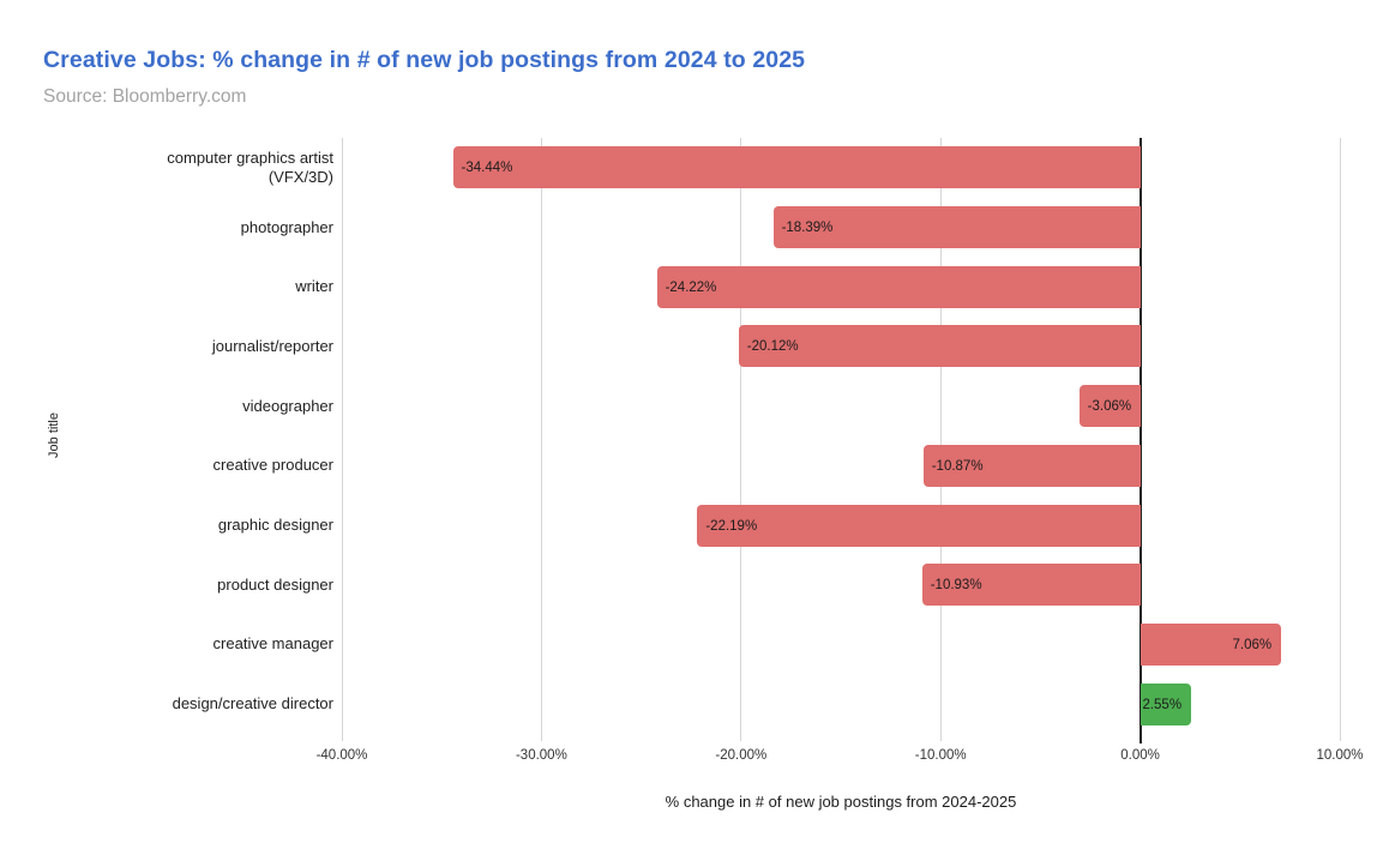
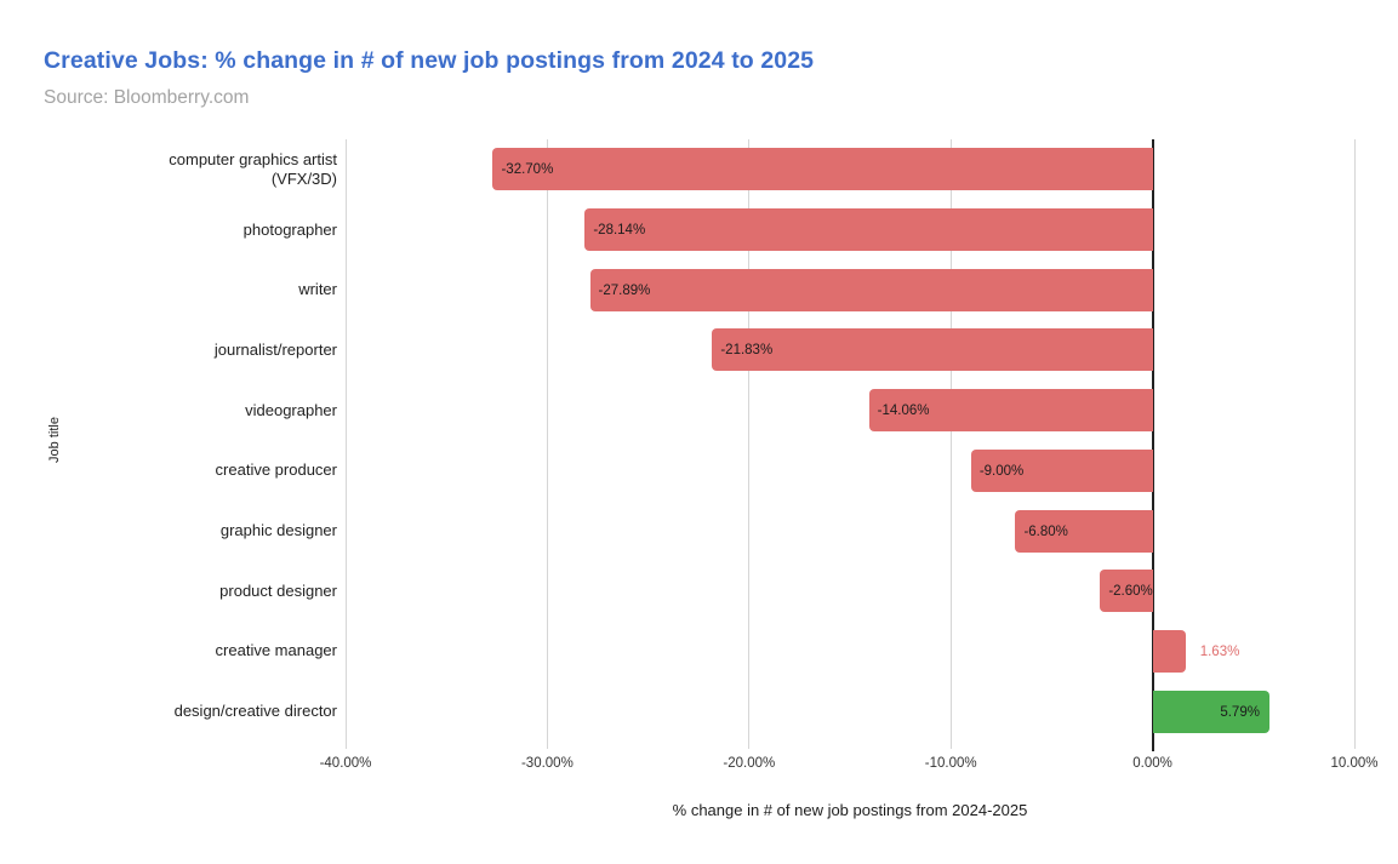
computer graphics artist (VFX/3D): -34.44% -> -32.70%
photographer: -18.39% -> -28.14%
writer: -24.22% -> -27.89%
journalist/reporter: -20.12% -> -21.83%
videographer: -3.06% -> -14.06%
creative producer: -10.87% -> -9.00%
graphic designer: -22.19% -> -6.80%
product designer: -10.93% -> -2.60%
creative manager: 7.06% -> 1.63%
design/creative director: 2.55% -> 5.79%
